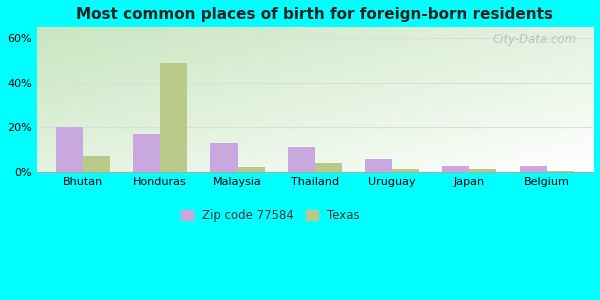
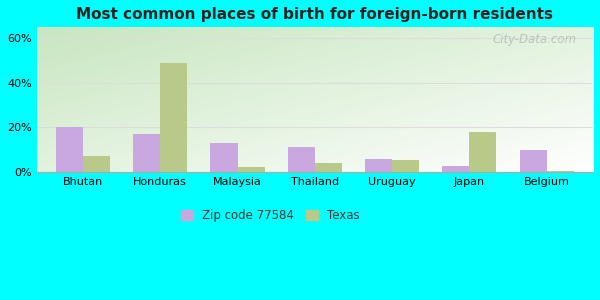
Texas/Uruguay: 1.5% -> 5.5%
Texas/Japan: 1.5% -> 18.0%
Zip code 77584/Belgium: 2.5% -> 10.0%
